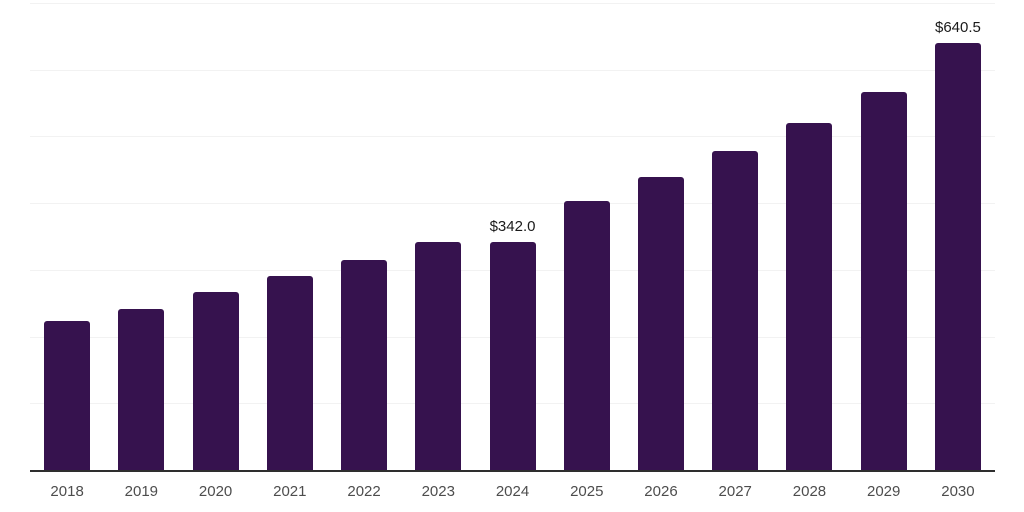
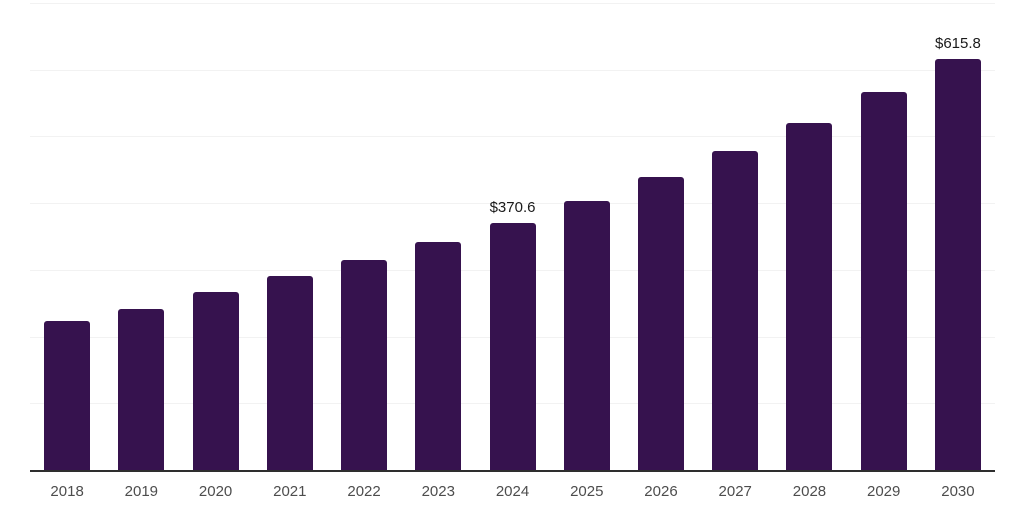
2024: $342.0 -> $370.6
2030: $640.5 -> $615.8
